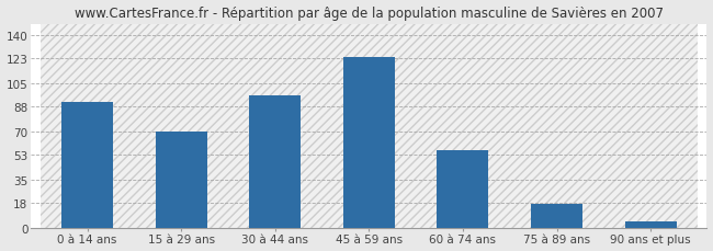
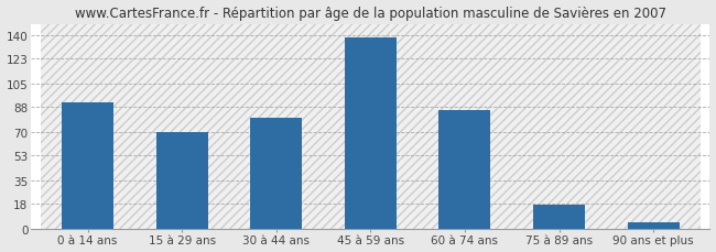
30 à 44 ans: 96 -> 80
45 à 59 ans: 124 -> 138
60 à 74 ans: 56 -> 86
